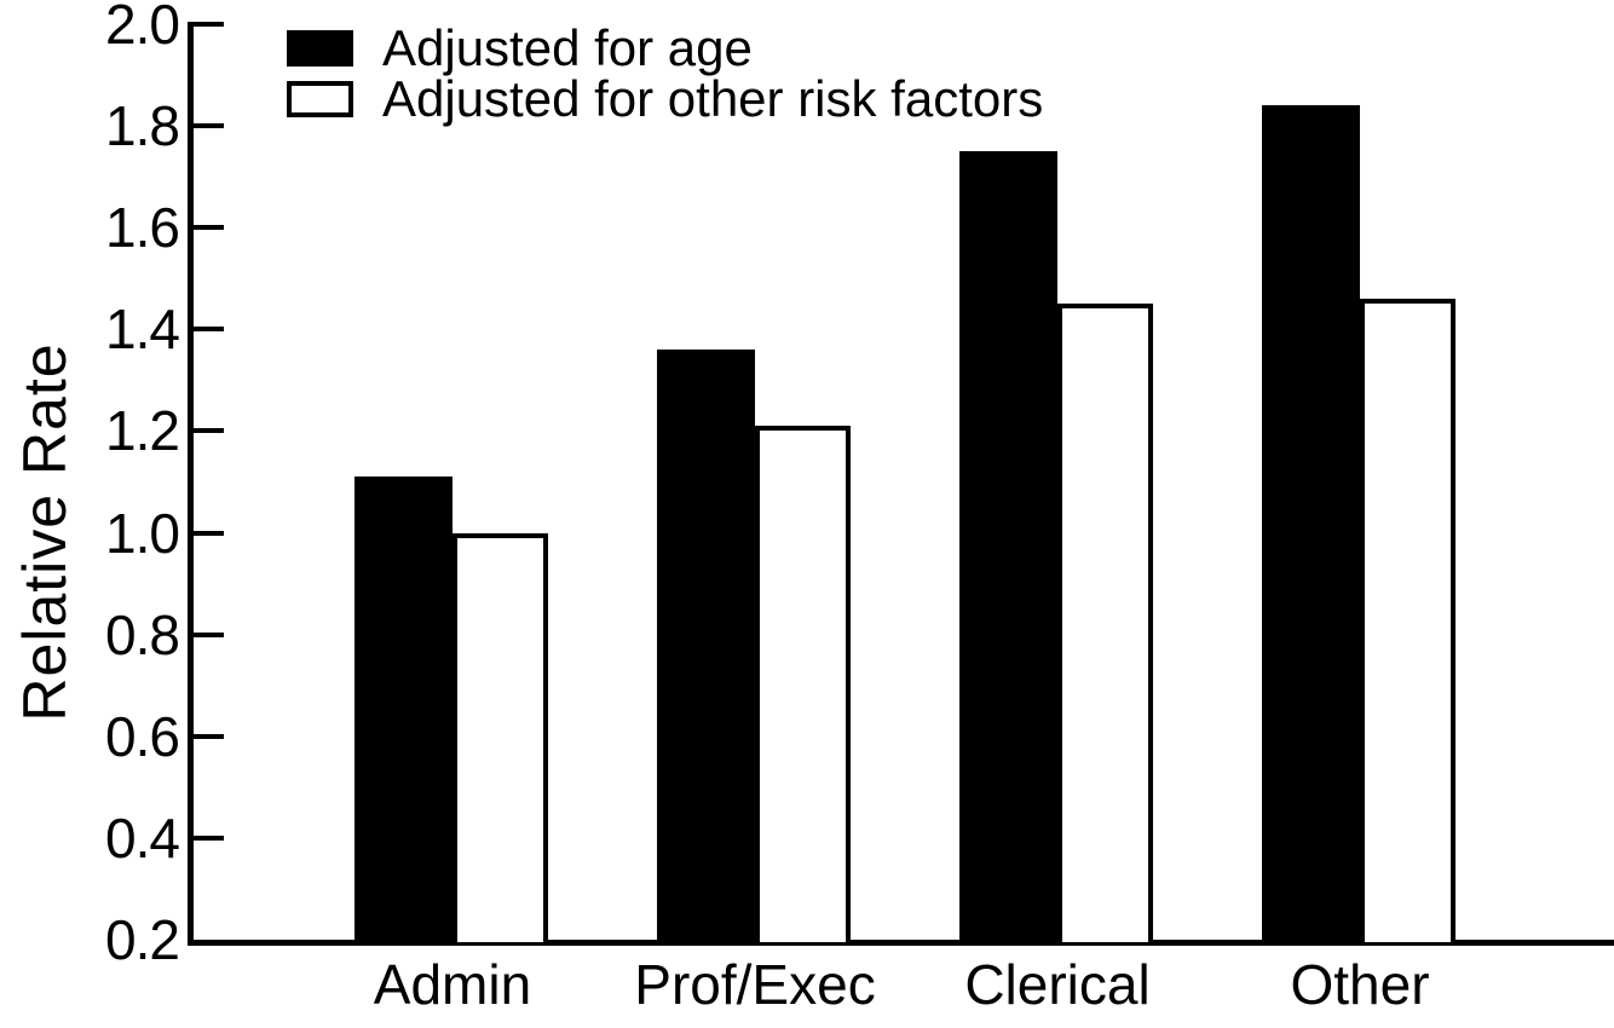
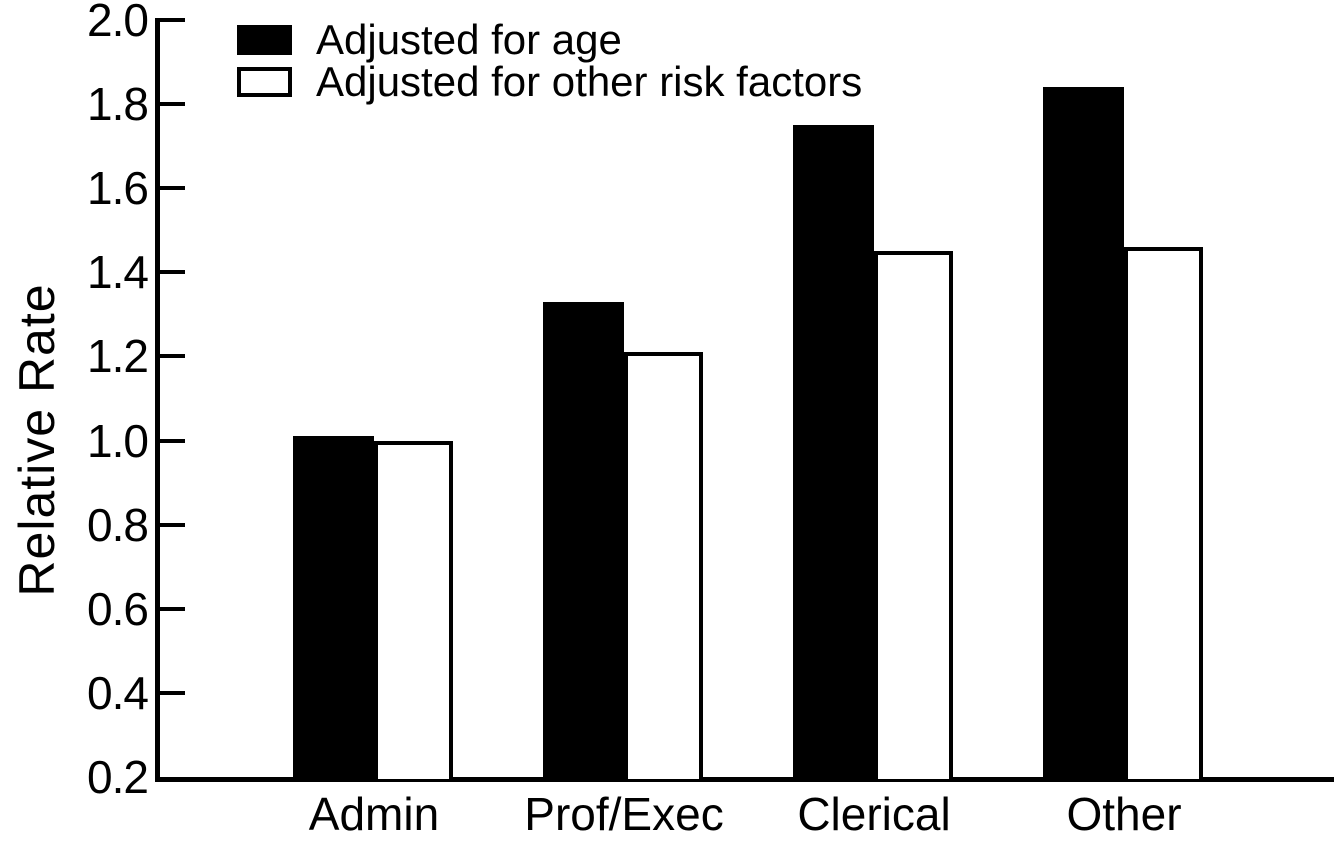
Adjusted for age/Admin: 1.11 -> 1.01
Adjusted for age/Prof/Exec: 1.36 -> 1.33
